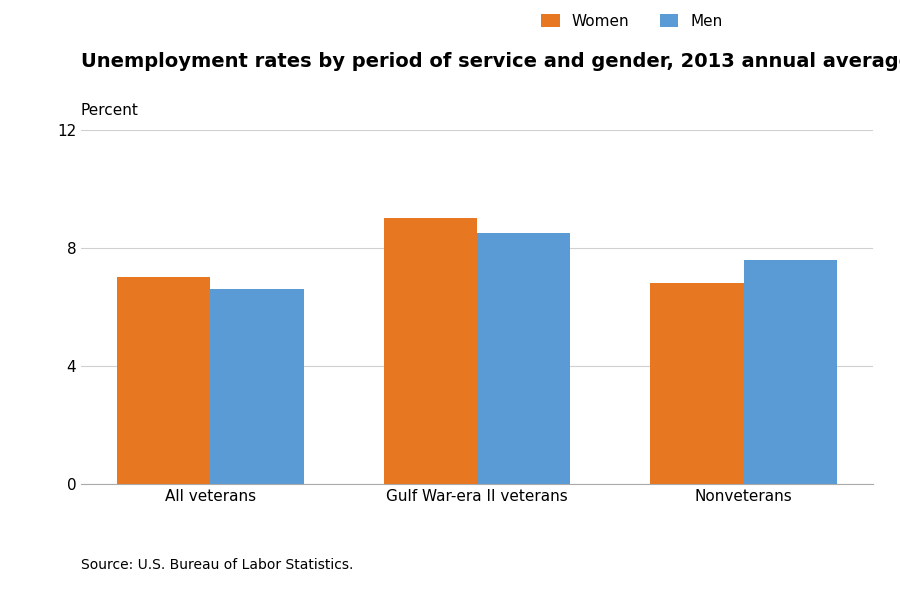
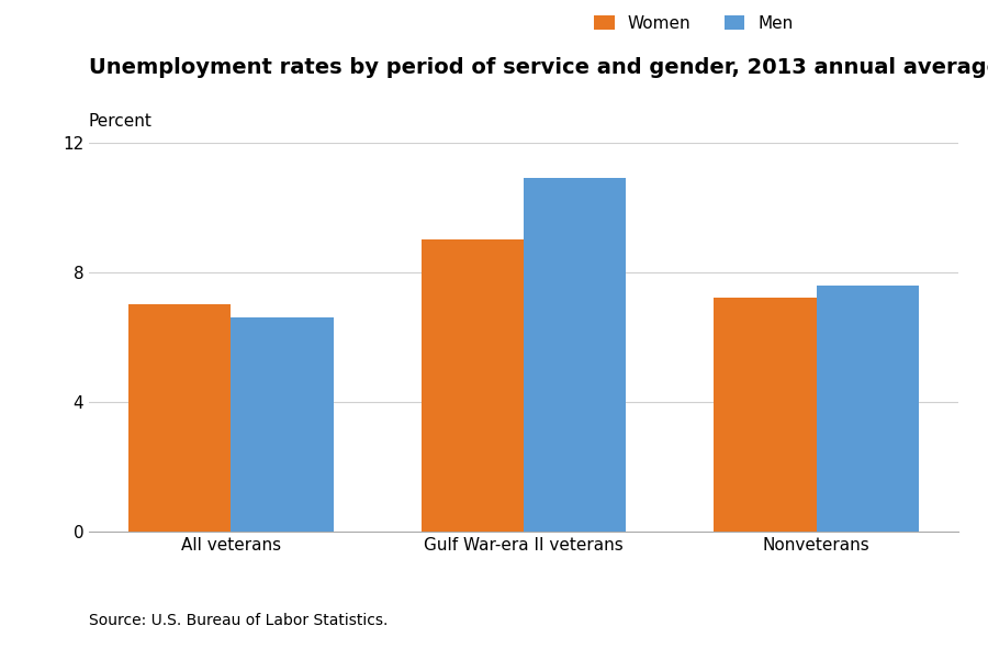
Men/Gulf War-era II veterans: 8.5 -> 10.9
Women/Nonveterans: 6.8 -> 7.2
